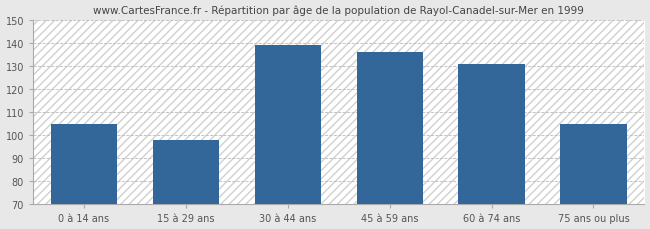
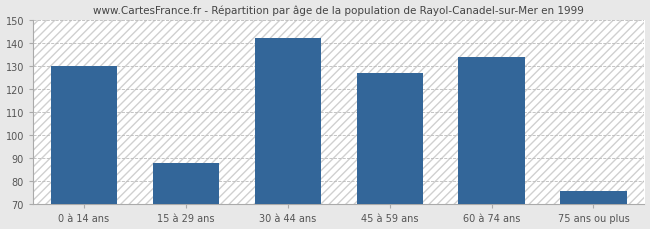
0 à 14 ans: 105 -> 130
15 à 29 ans: 98 -> 88
30 à 44 ans: 139 -> 142
45 à 59 ans: 136 -> 127
60 à 74 ans: 131 -> 134
75 ans ou plus: 105 -> 76
